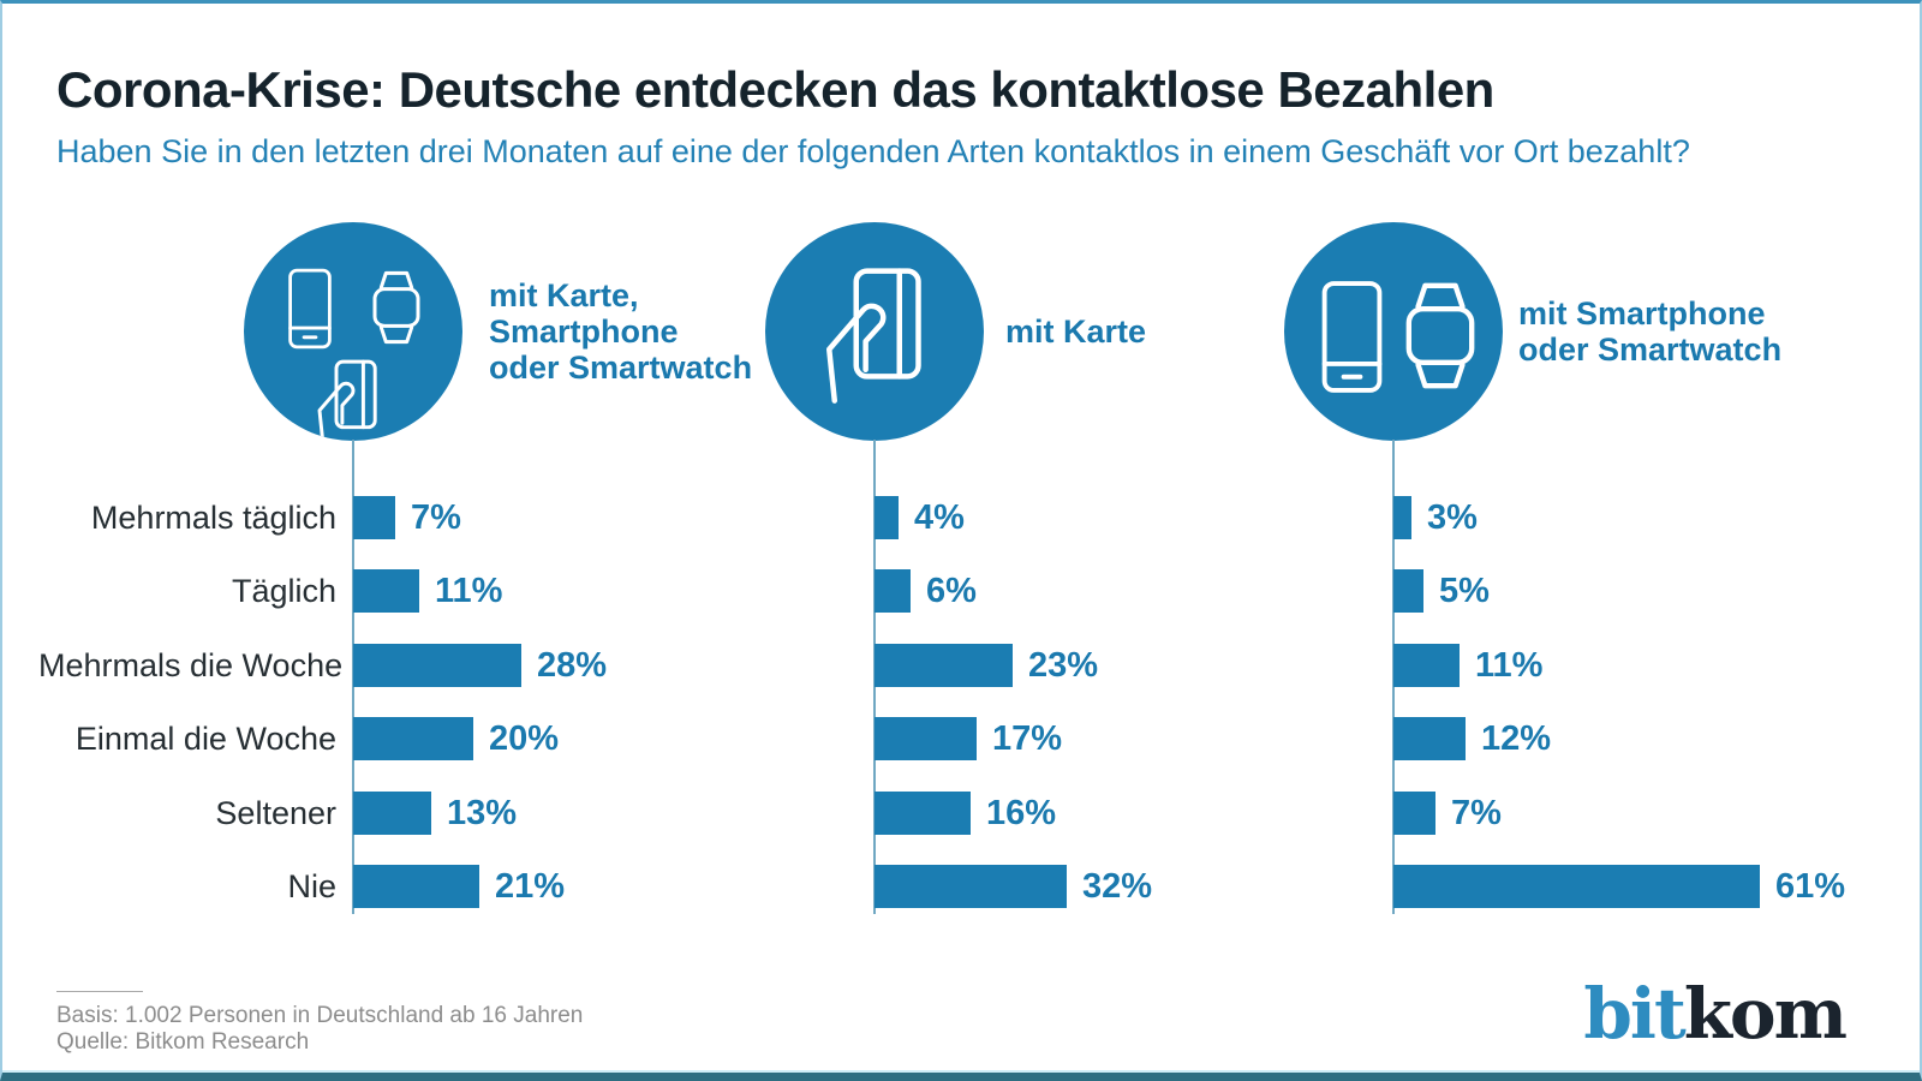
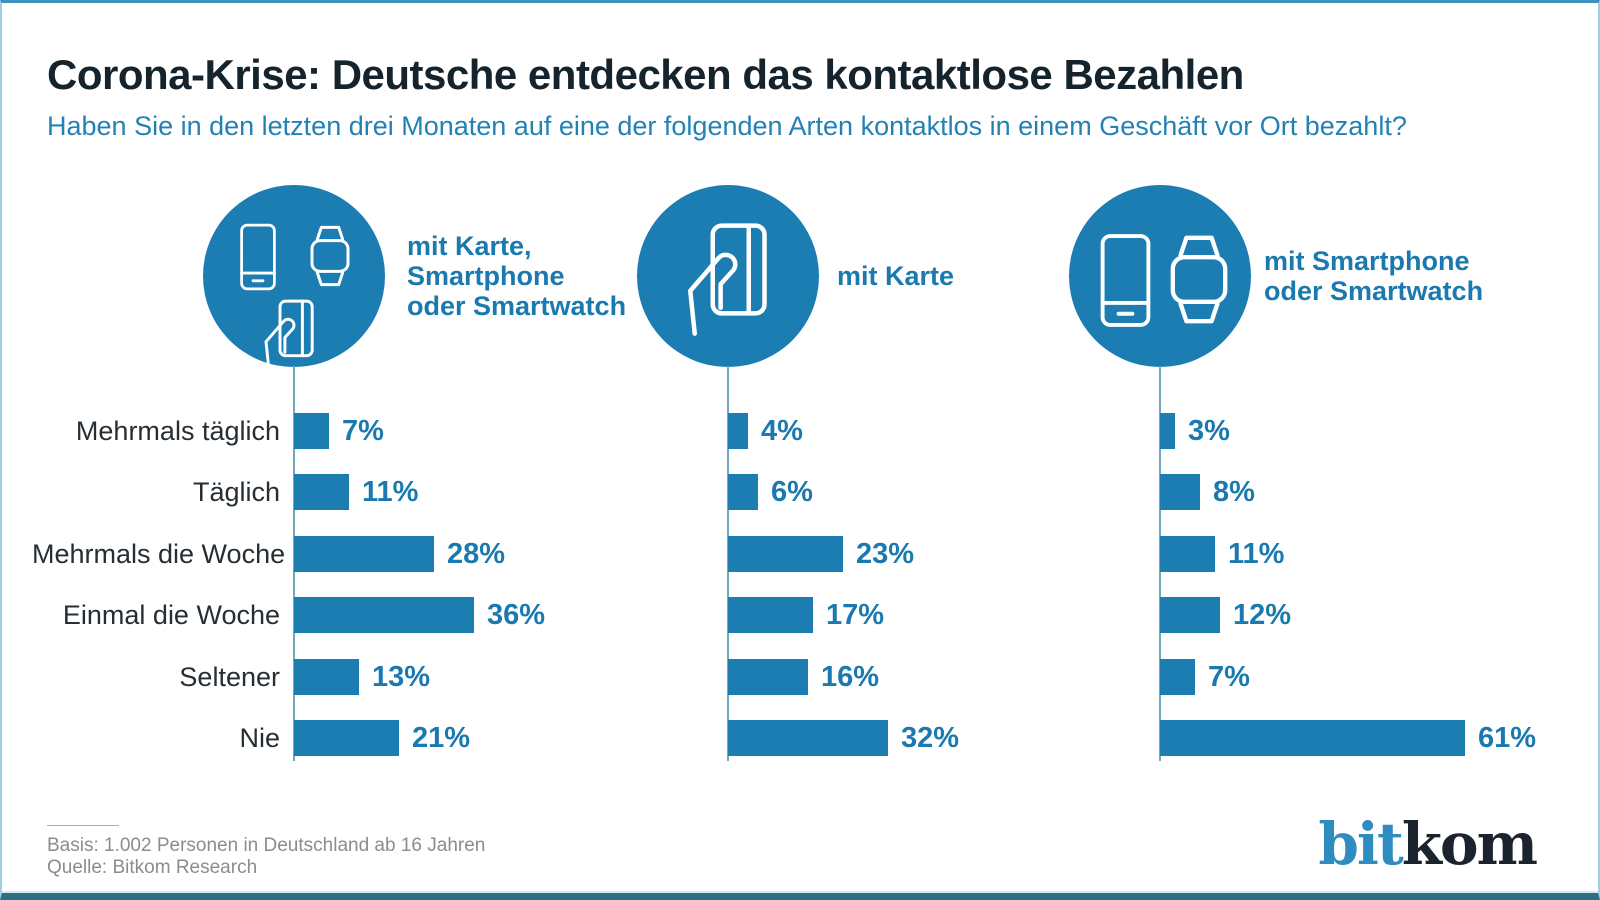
mit Smartphone oder Smartwatch/Täglich: 5% -> 8%
mit Karte, Smartphone oder Smartwatch/Einmal die Woche: 20% -> 36%
